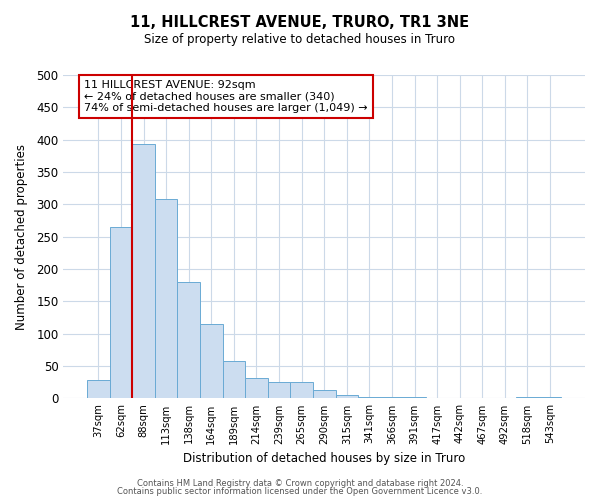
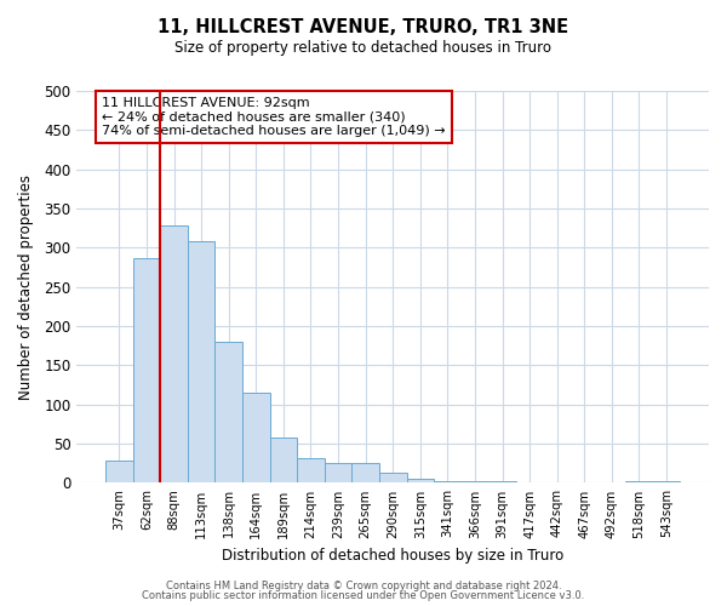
62sqm: 265 -> 286
88sqm: 393 -> 328
